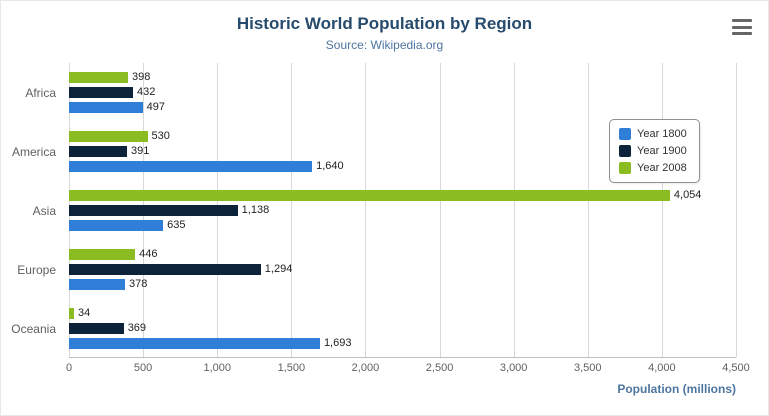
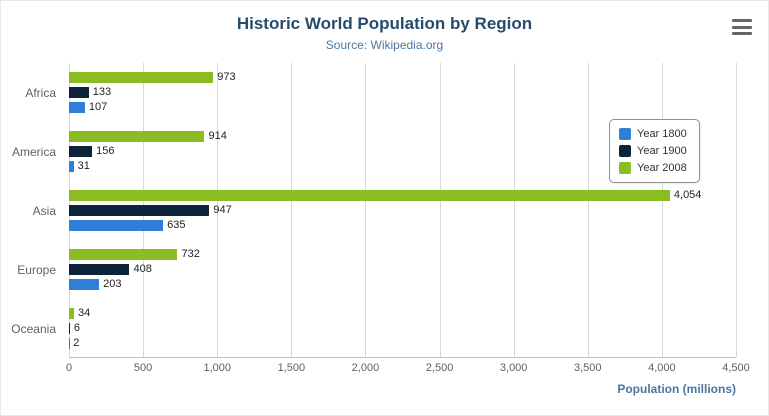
Year 1800/Africa: 497 -> 107
Year 1900/Africa: 432 -> 133
Year 2008/Africa: 398 -> 973
Year 1800/America: 1,640 -> 31
Year 1900/America: 391 -> 156
Year 2008/America: 530 -> 914
Year 1900/Asia: 1,138 -> 947
Year 1800/Europe: 378 -> 203
Year 1900/Europe: 1,294 -> 408
Year 2008/Europe: 446 -> 732
Year 1800/Oceania: 1,693 -> 2
Year 1900/Oceania: 369 -> 6
